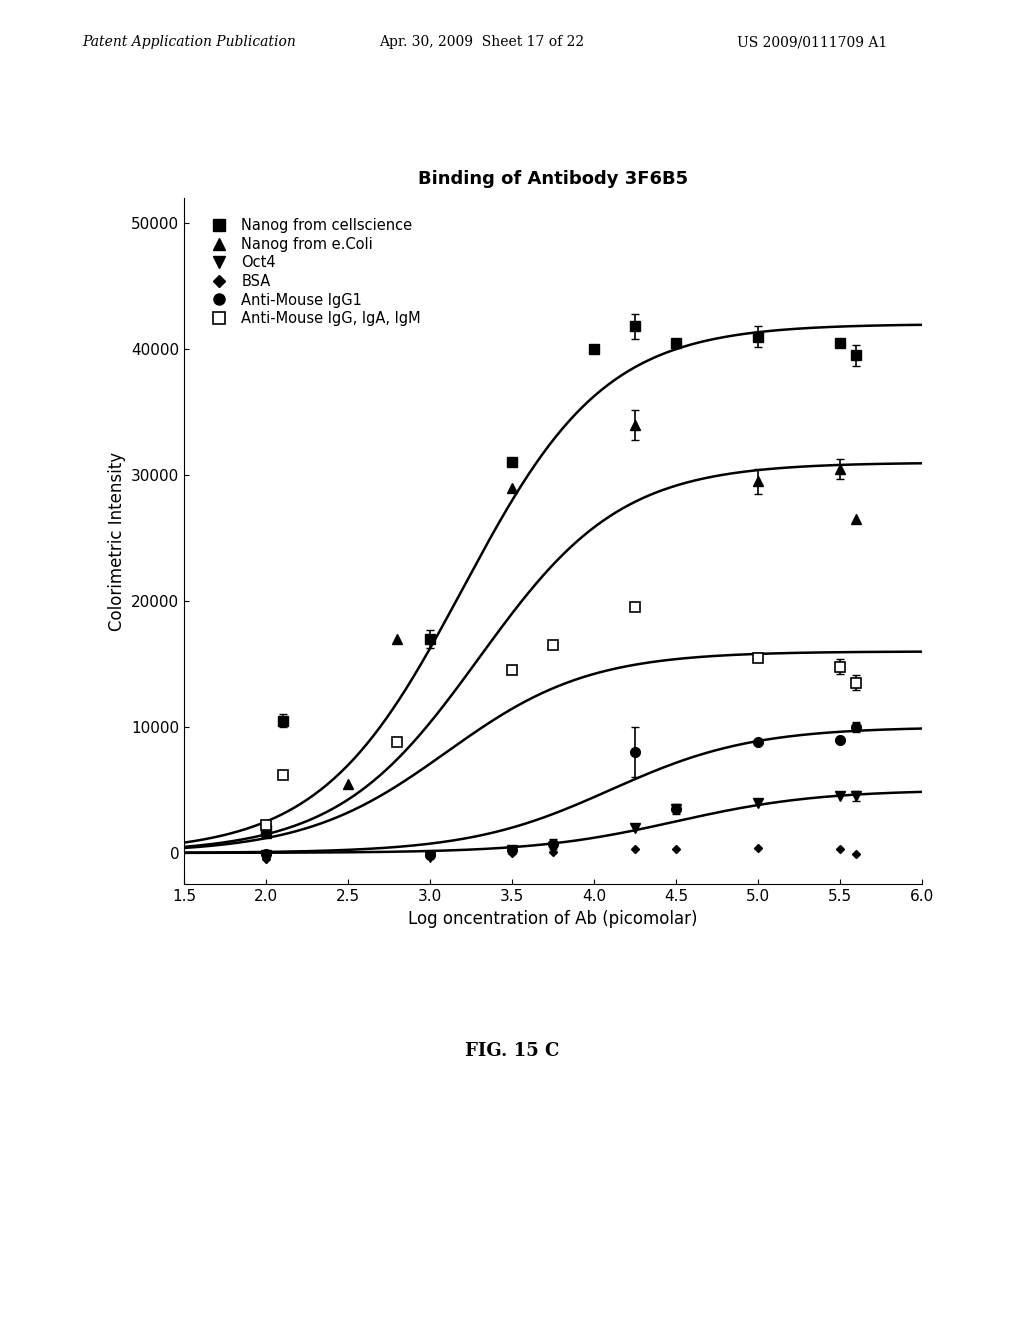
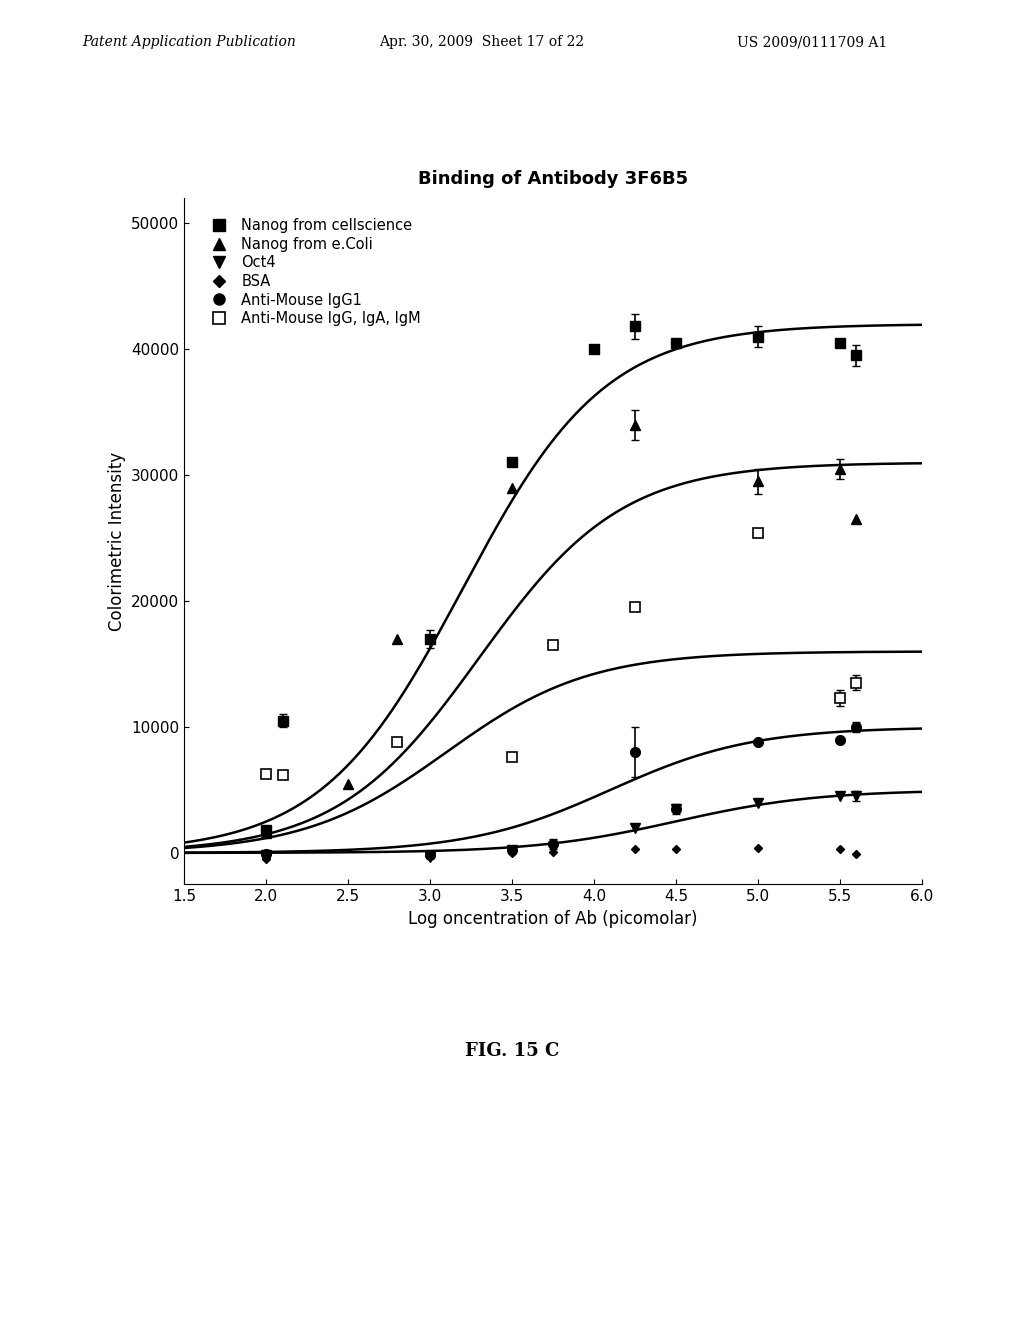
Anti-Mouse IgG, IgA, IgM/2.0: 2200 -> 6300
Anti-Mouse IgG, IgA, IgM/3.5: 14500 -> 7600
Anti-Mouse IgG, IgA, IgM/5.0: 15500 -> 25400
Anti-Mouse IgG, IgA, IgM/5.5: 14800 -> 12300
